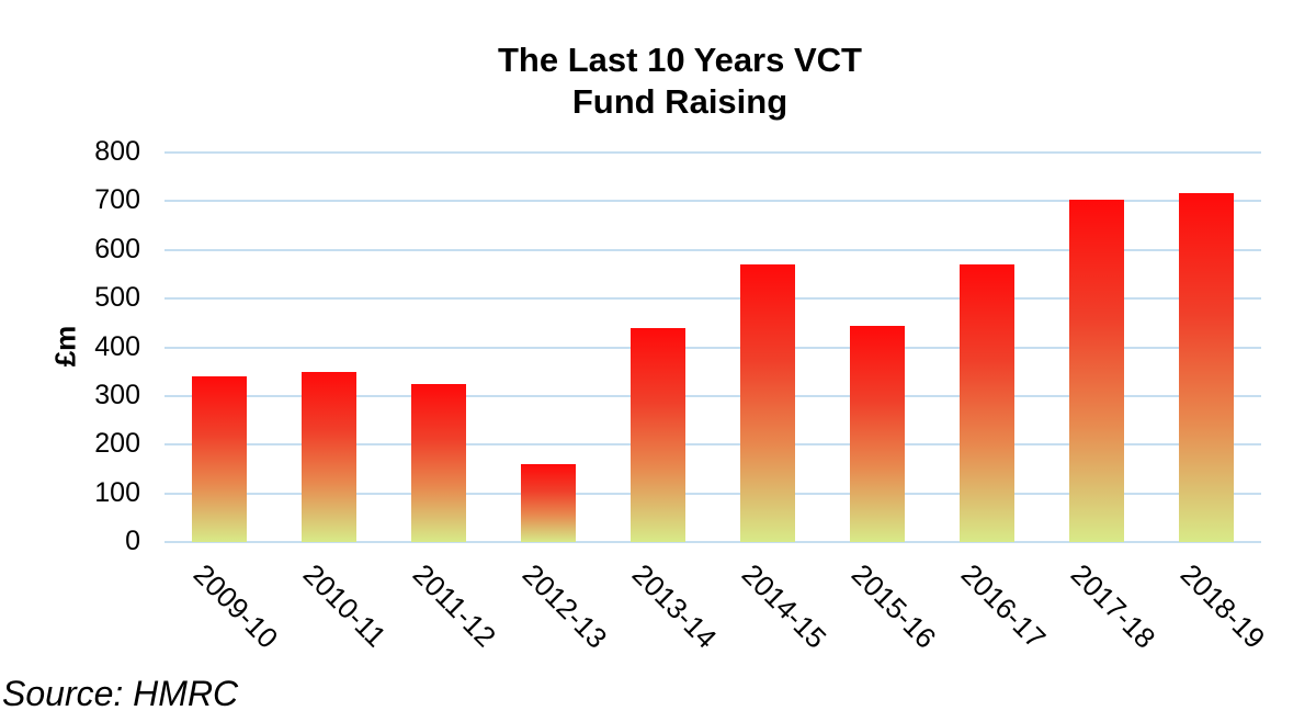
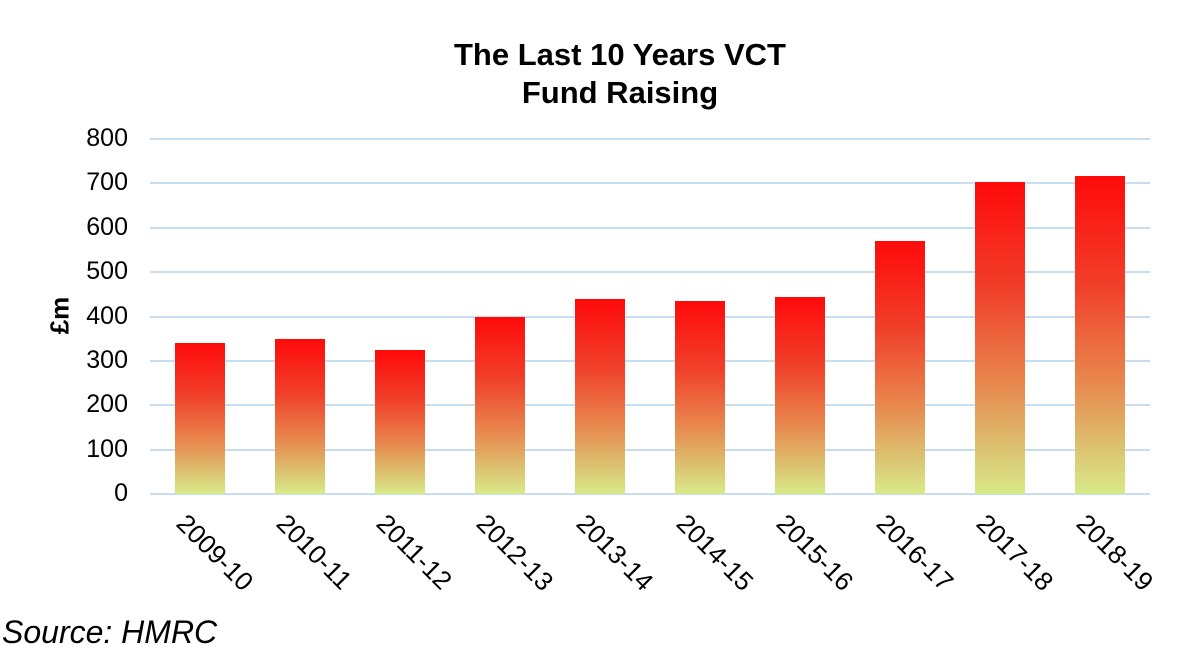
2012-13: 160 -> 400
2014-15: 570 -> 440
